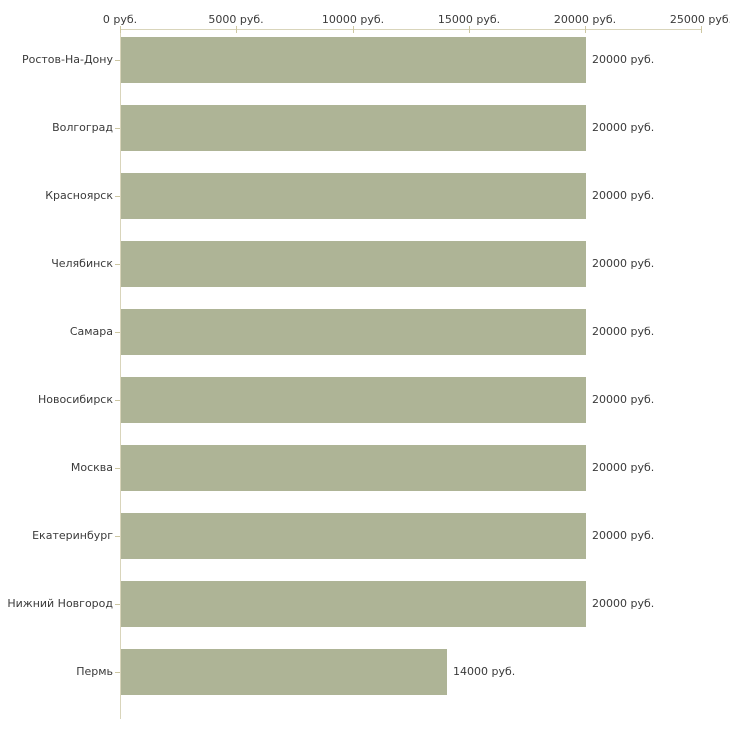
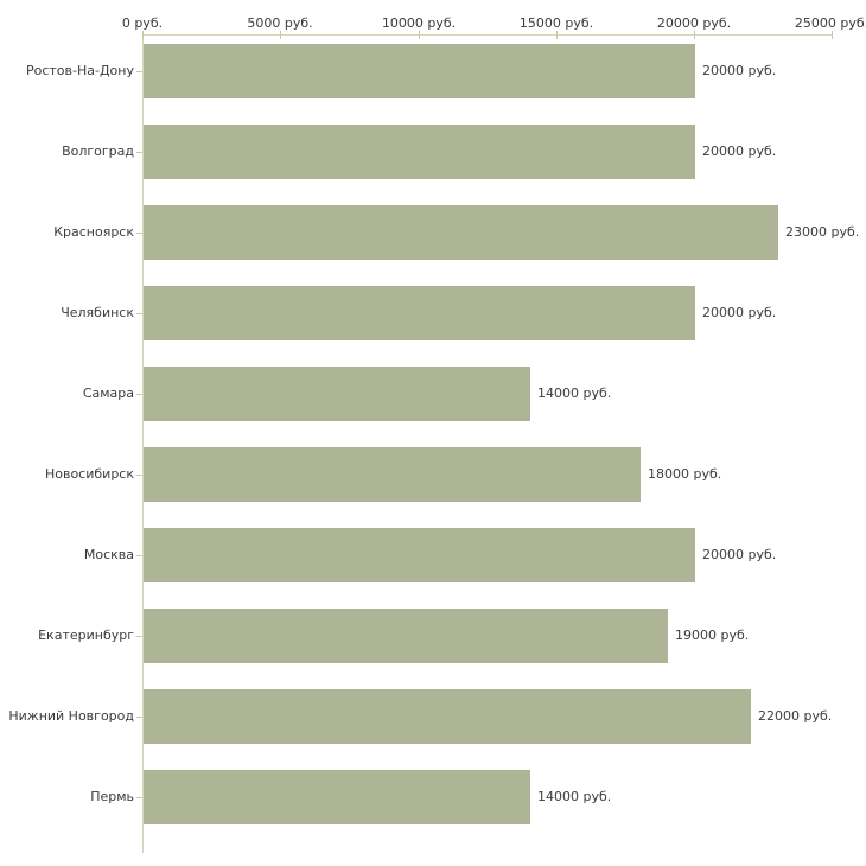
Красноярск: 20000 -> 23000
Самара: 20000 -> 14000
Новосибирск: 20000 -> 18000
Екатеринбург: 20000 -> 19000
Нижний Новгород: 20000 -> 22000
